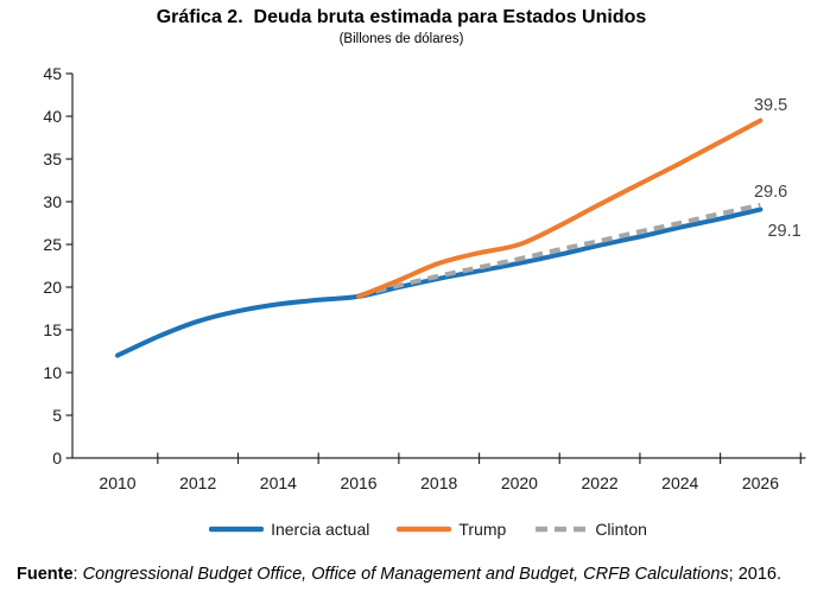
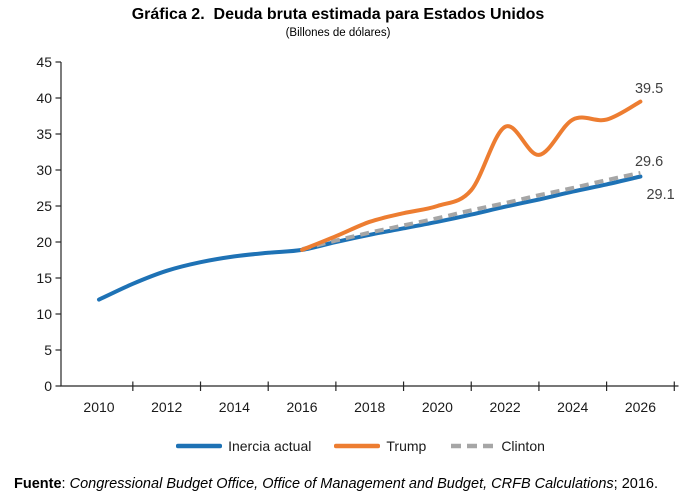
Trump/2022: 30 -> 36
Trump/2024: 34 -> 37
